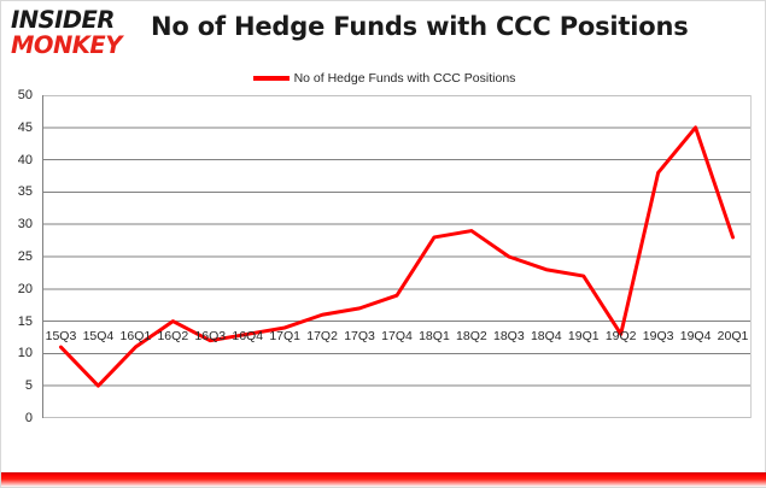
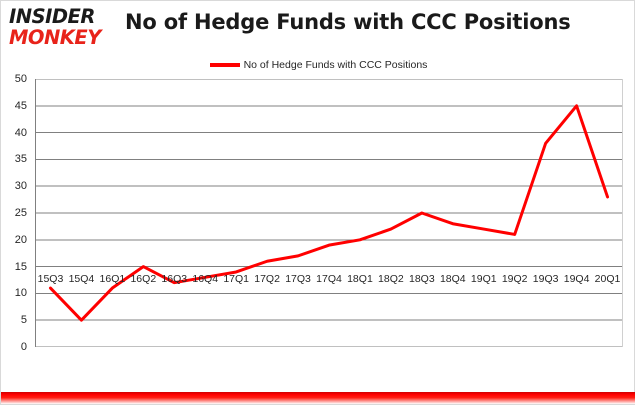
18Q1: 28 -> 20
18Q2: 29 -> 22
19Q2: 13 -> 21
